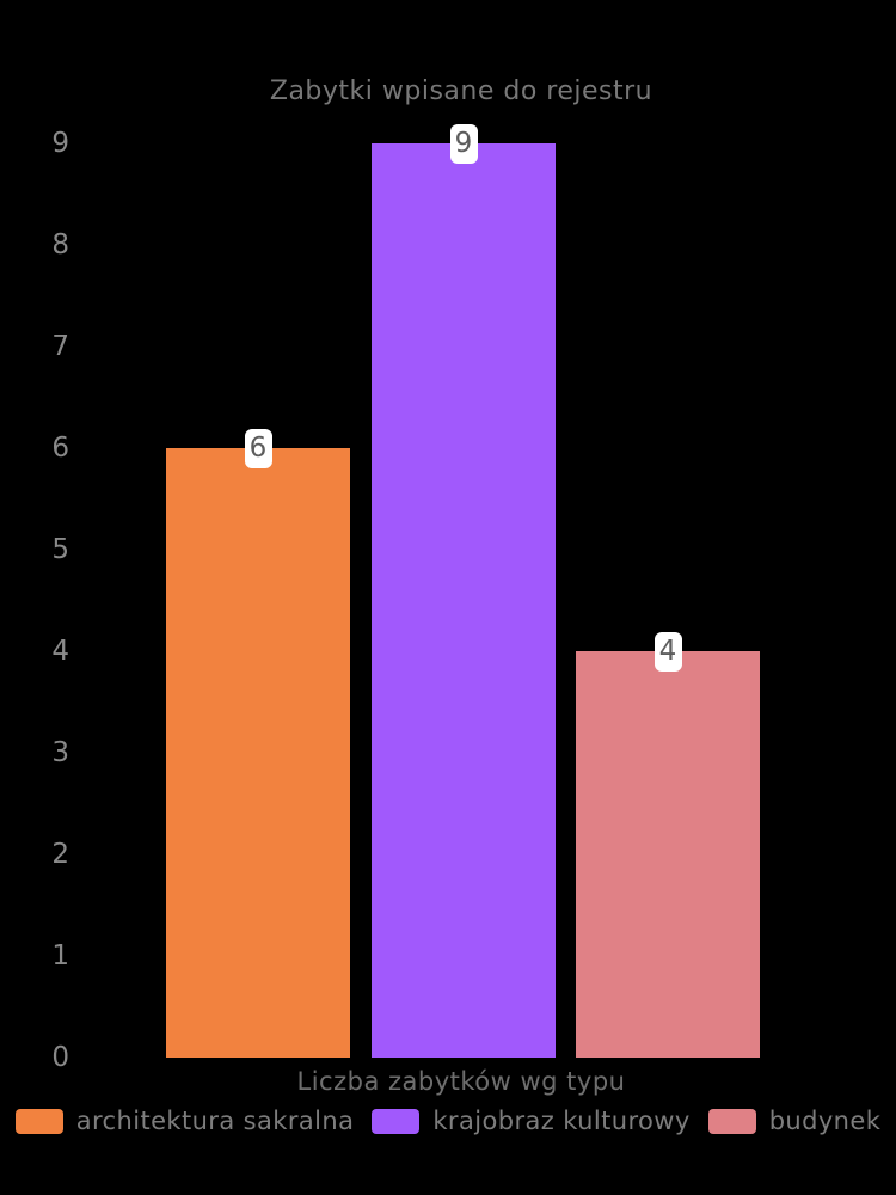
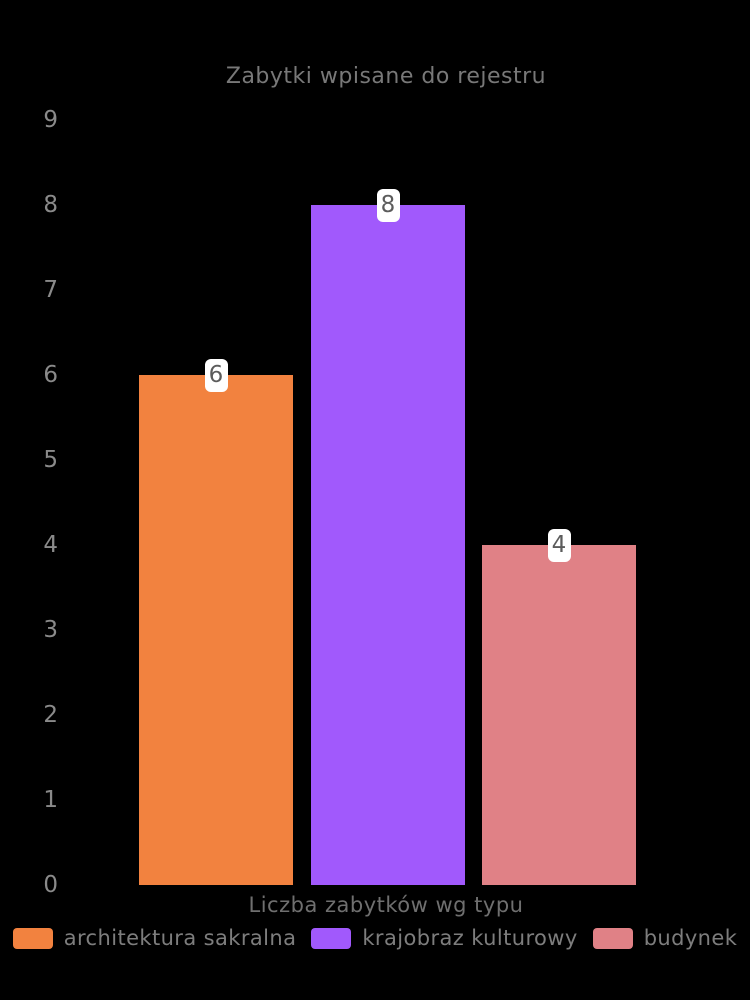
krajobraz kulturowy: 9 -> 8
